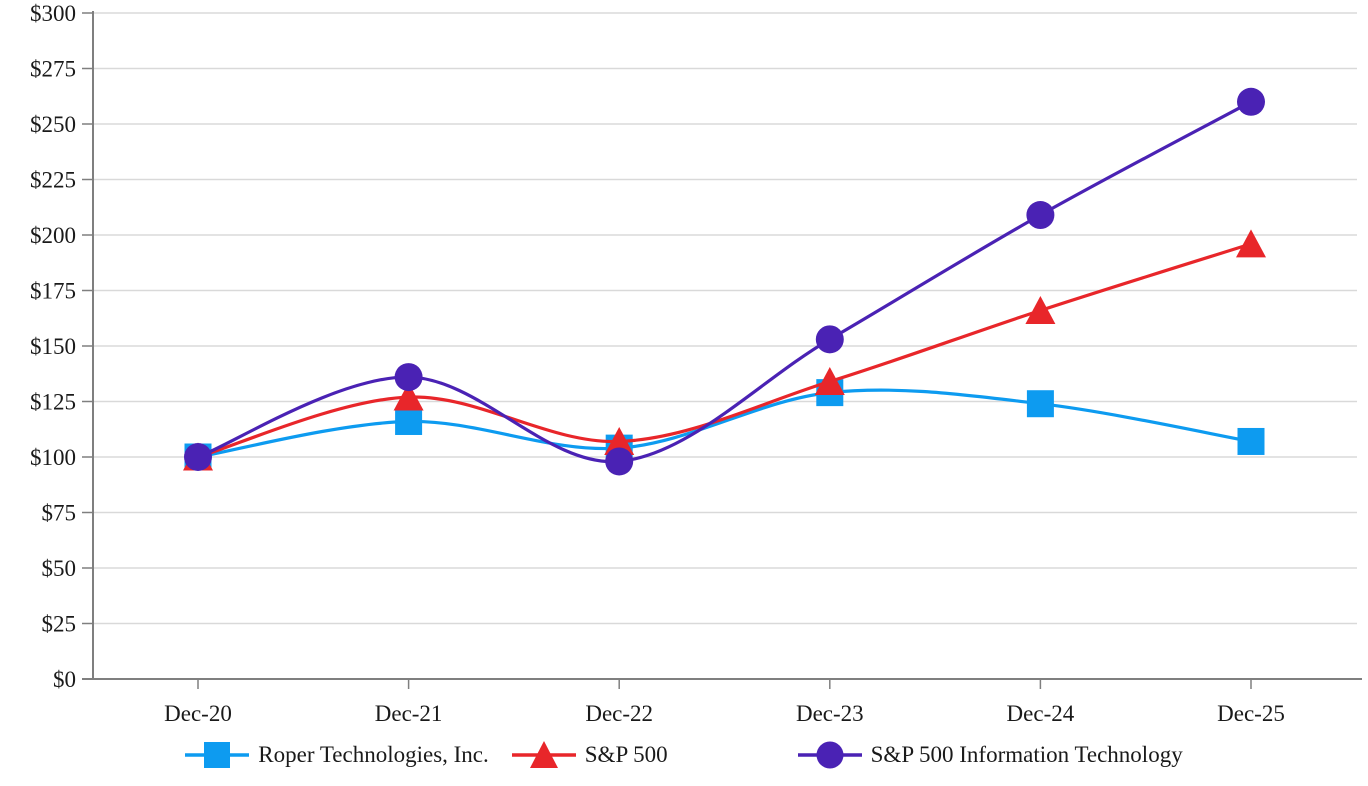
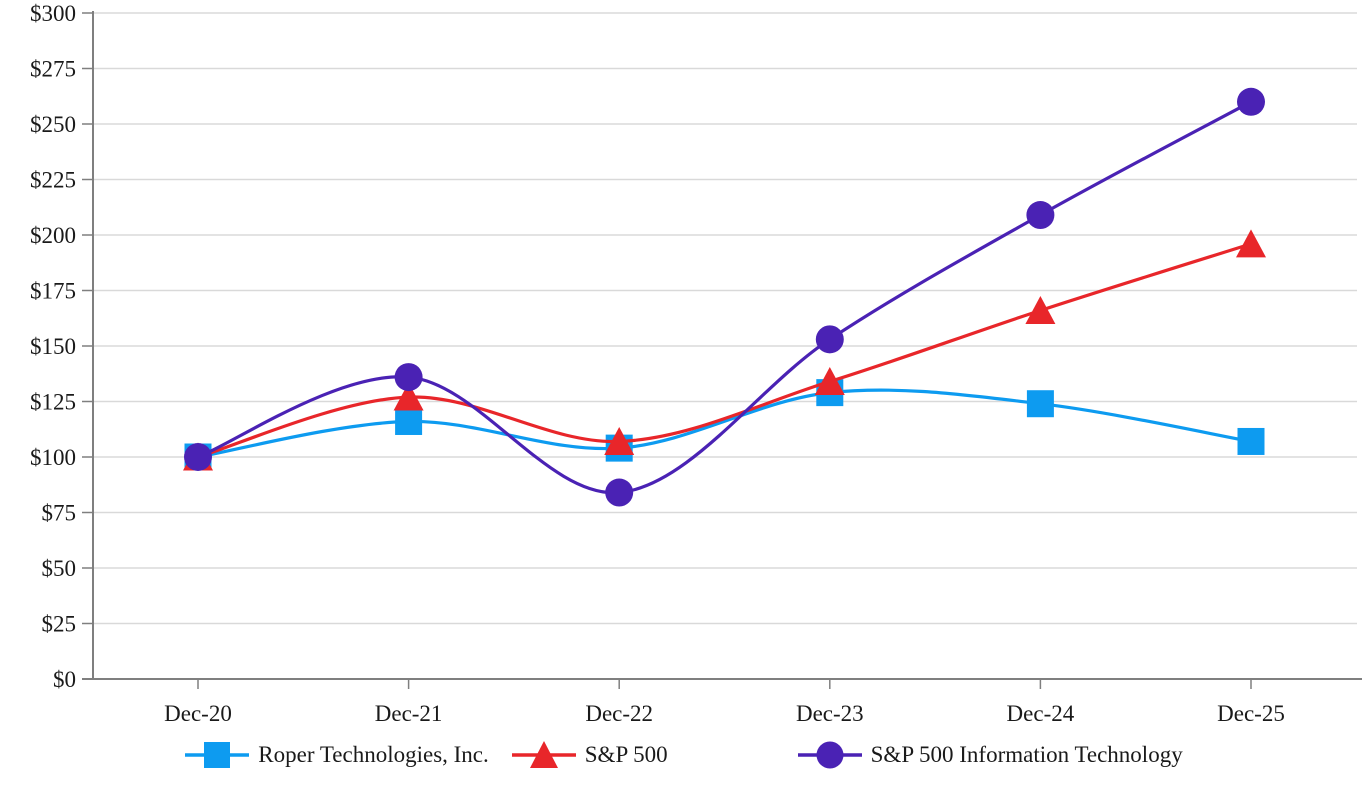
S&P 500 Information Technology/Dec-22: $98 -> $84
